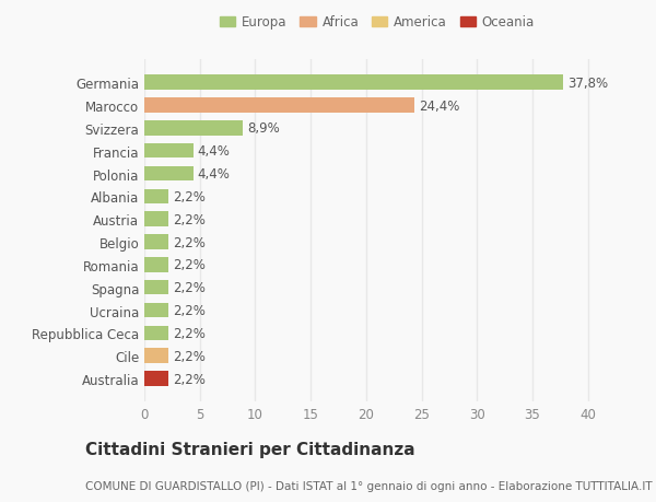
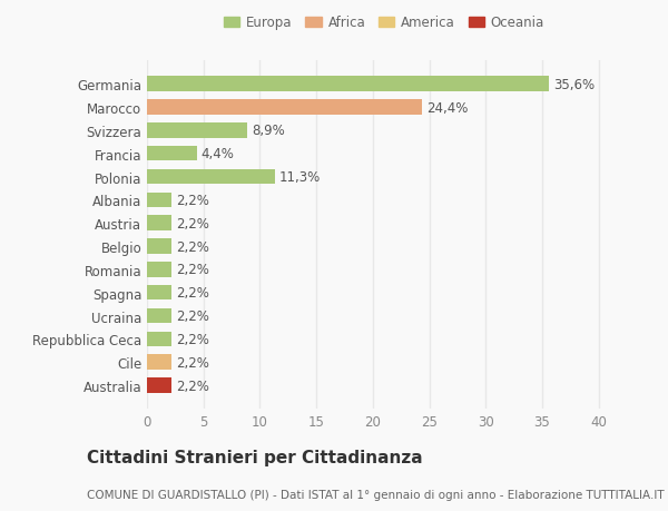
Germania: 37,8% -> 35,6%
Polonia: 4,4% -> 11,3%
